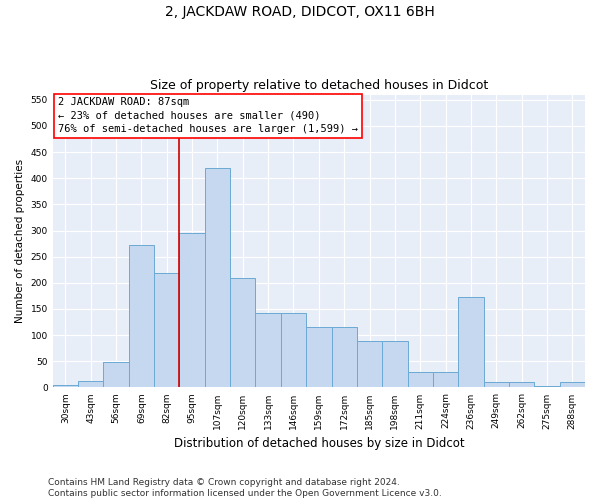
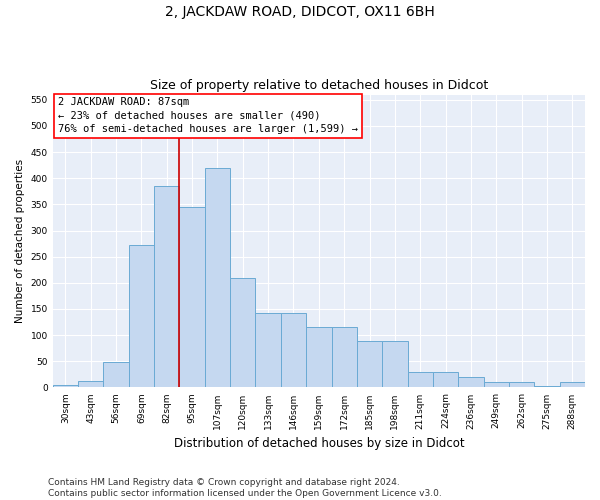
82sqm: 218 -> 385
95sqm: 296 -> 345
236sqm: 172 -> 20
